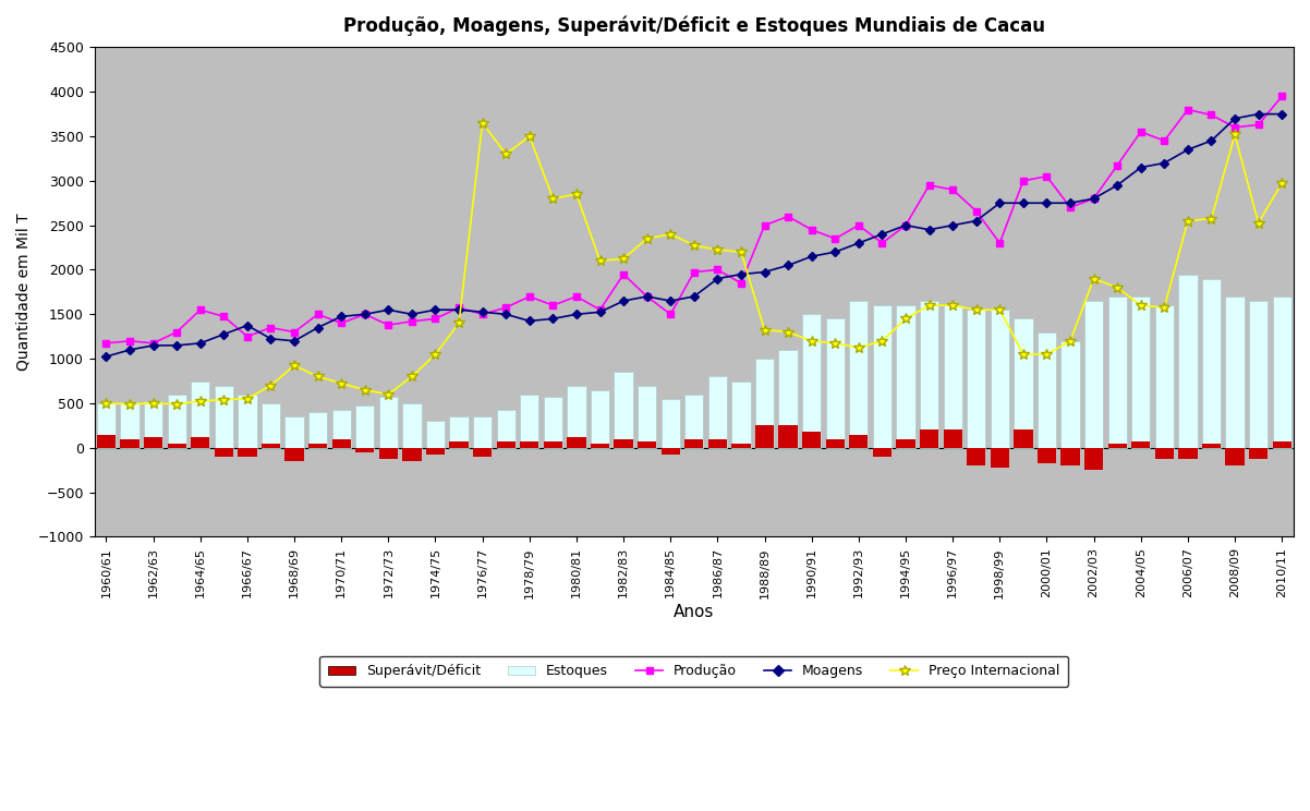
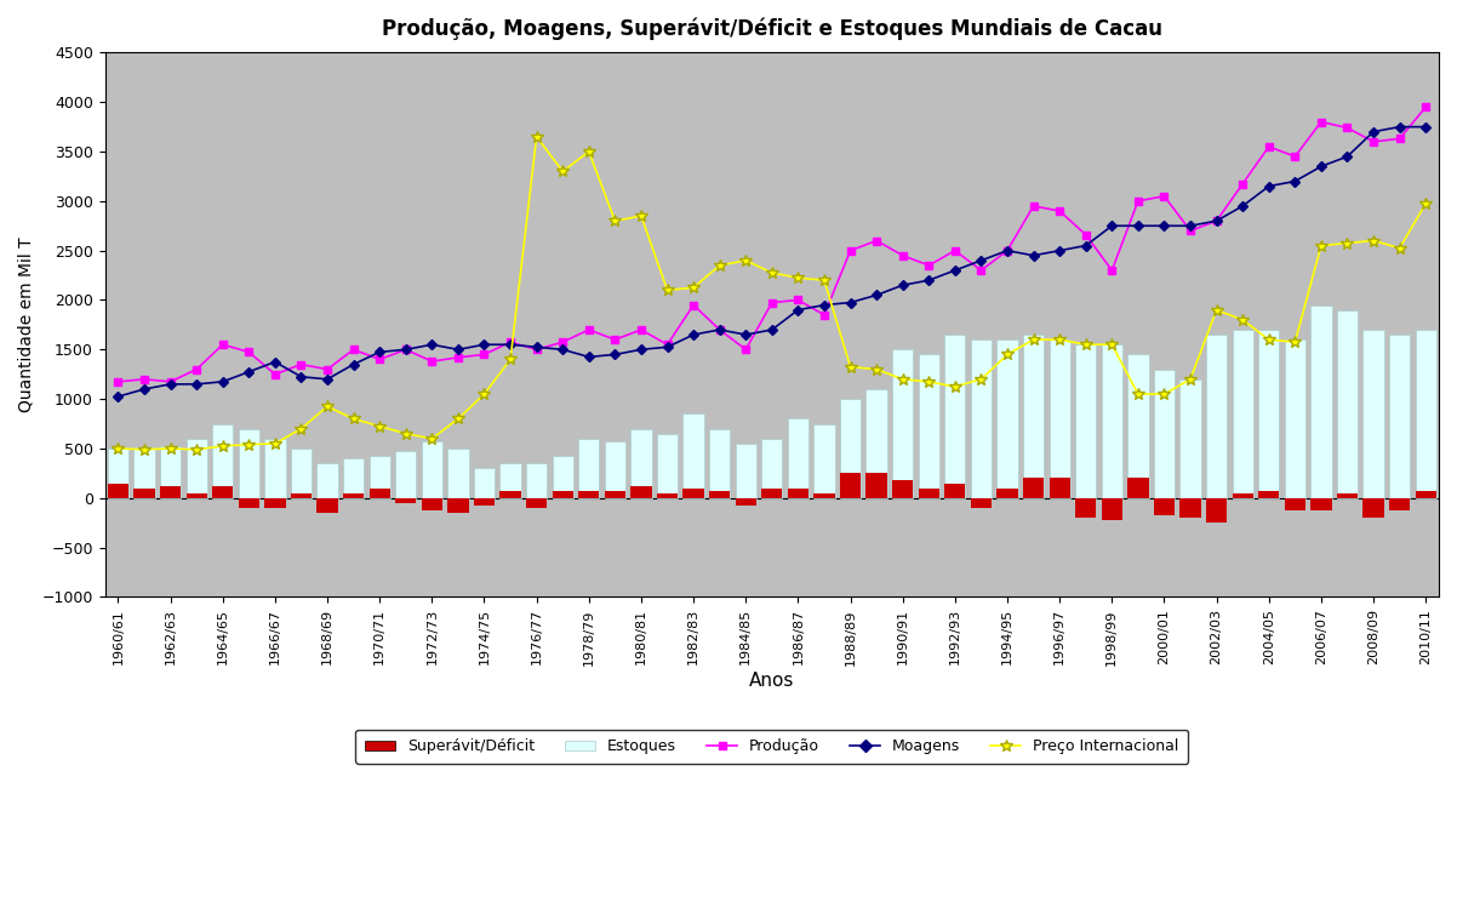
Preço Internacional/2008/09: 3520 -> 2600
